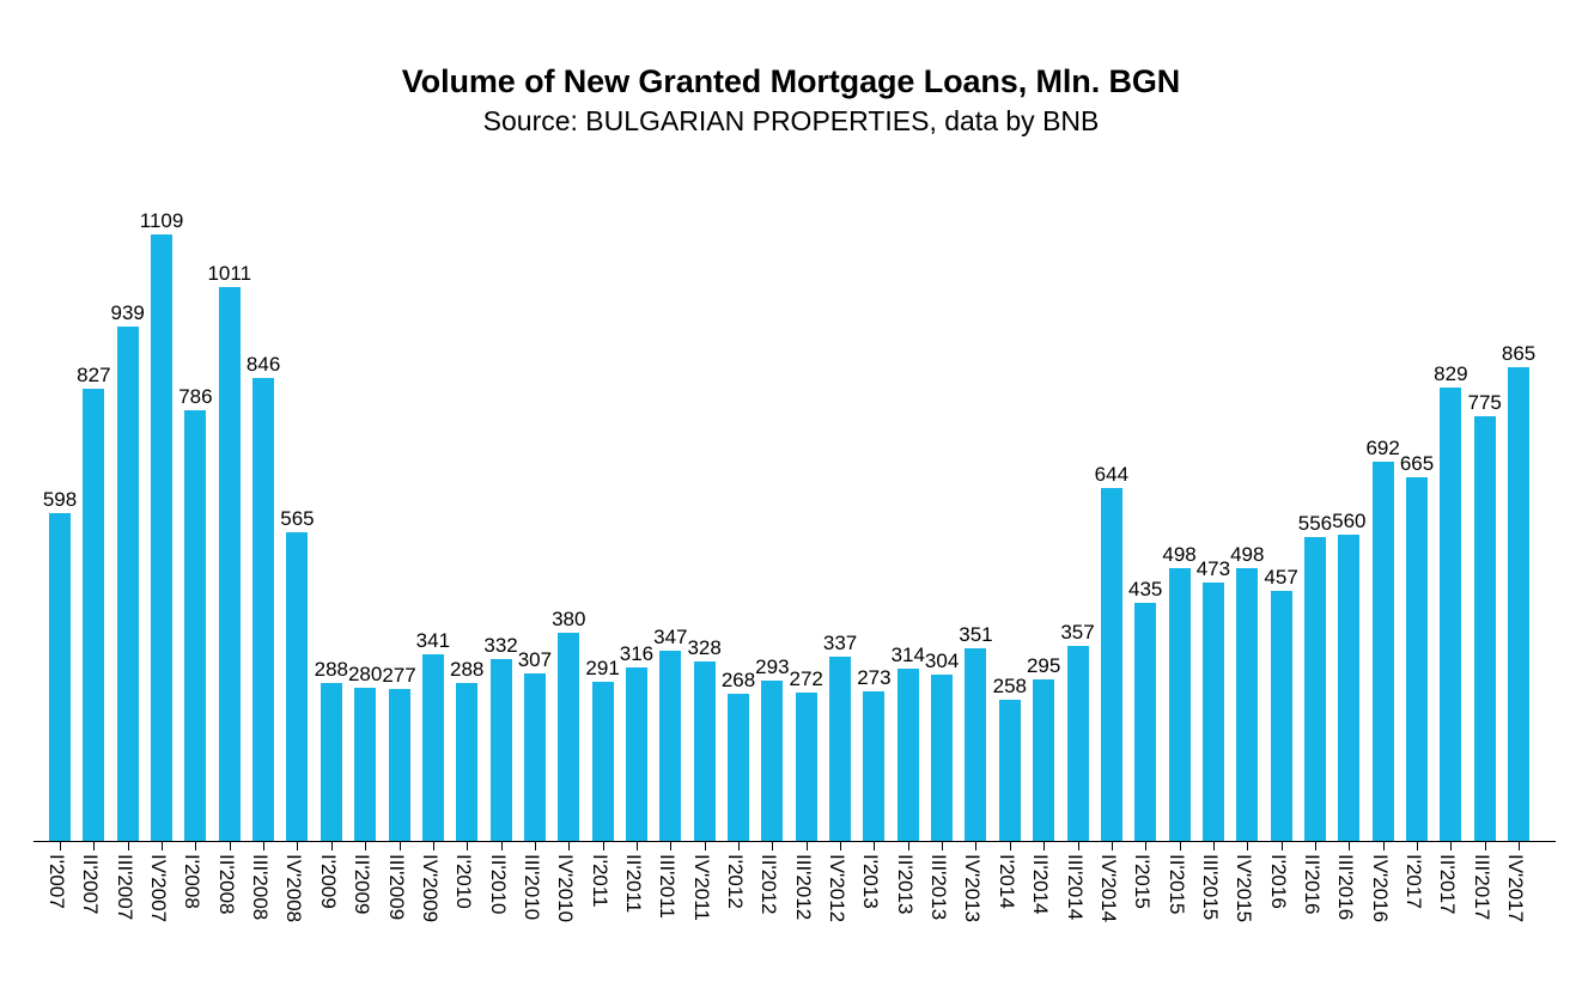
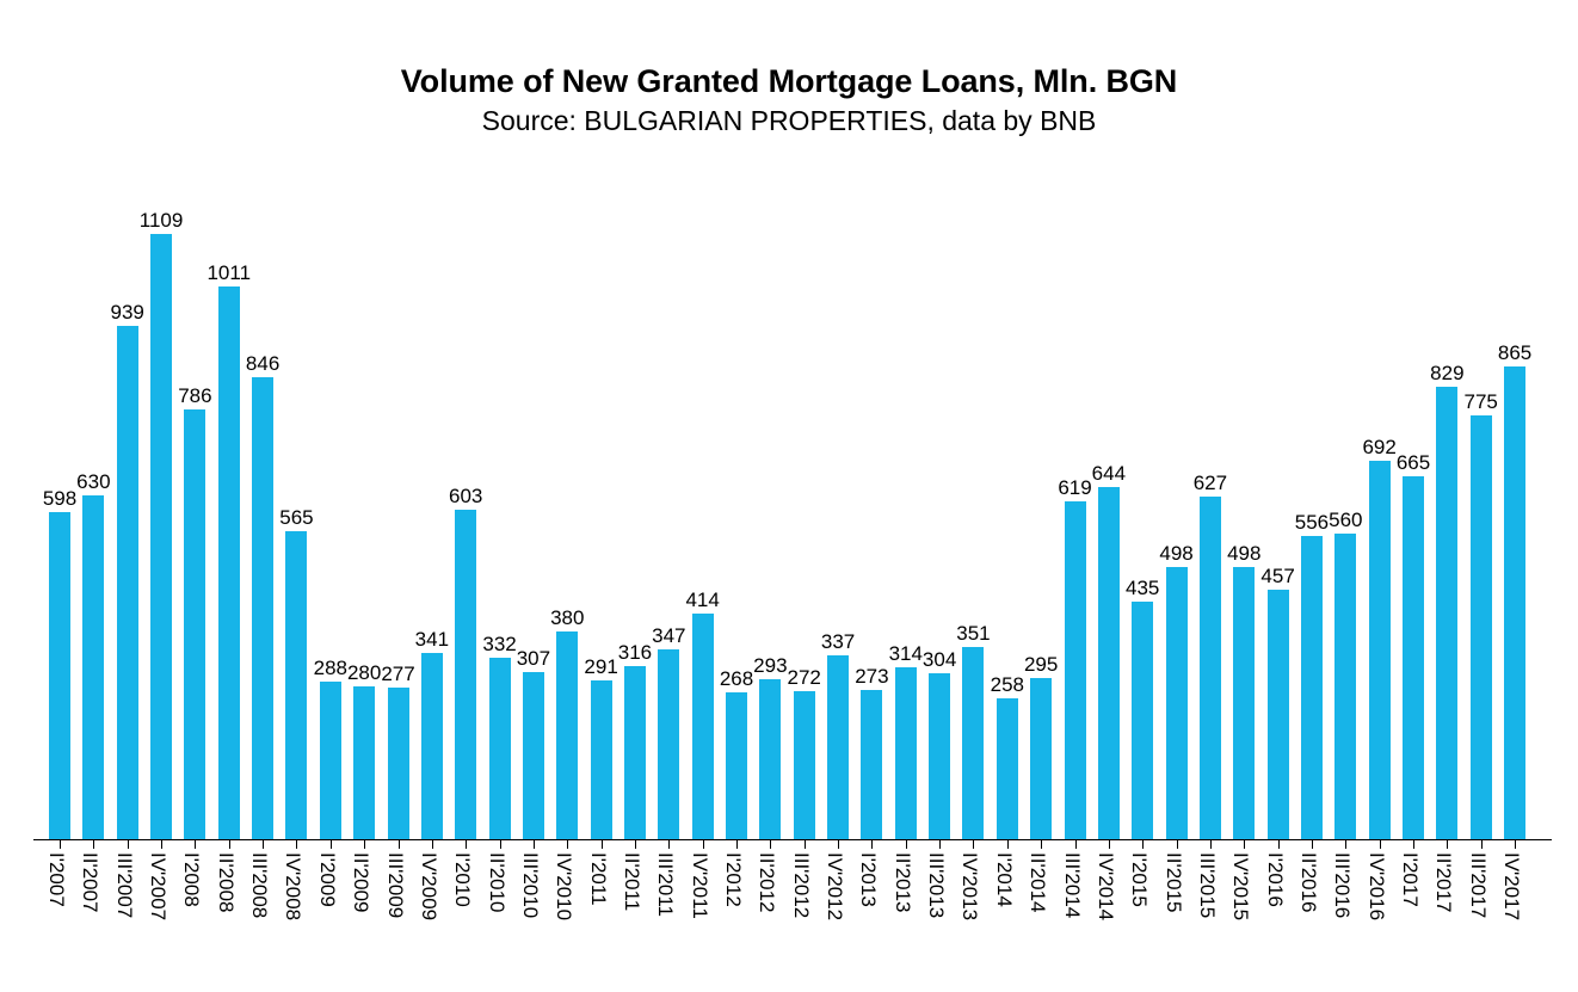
II'2007: 827 -> 630
I'2010: 288 -> 603
IV'2011: 328 -> 414
III'2014: 357 -> 619
III'2015: 473 -> 627
